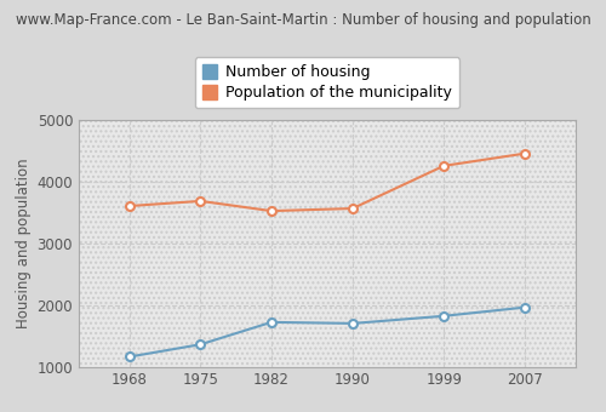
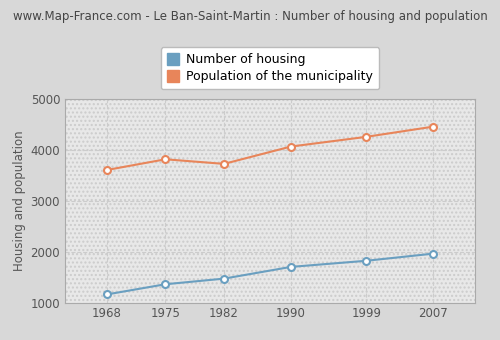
Population of the municipality/1975: 3680 -> 3810
Number of housing/1982: 1720 -> 1470
Population of the municipality/1982: 3520 -> 3720
Population of the municipality/1990: 3560 -> 4060
